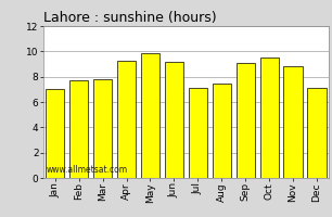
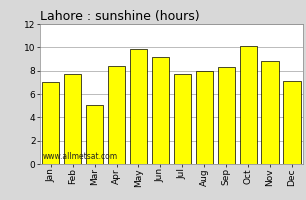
Mar: 7.8 -> 5.1
Apr: 9.3 -> 8.4
Jul: 7.1 -> 7.7
Aug: 7.5 -> 8.0
Sep: 9.1 -> 8.3
Oct: 9.5 -> 10.1
